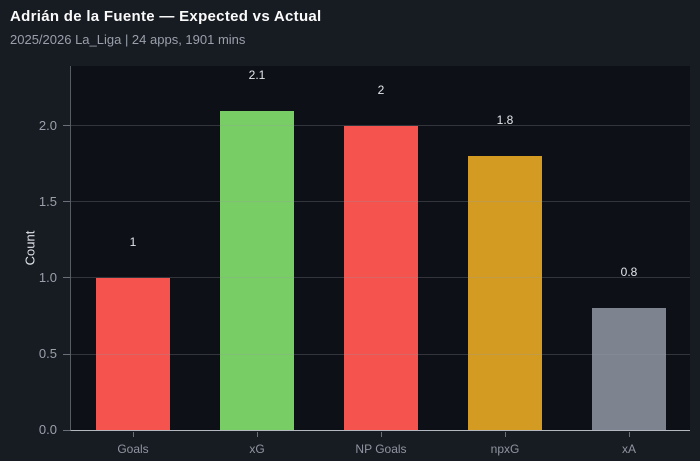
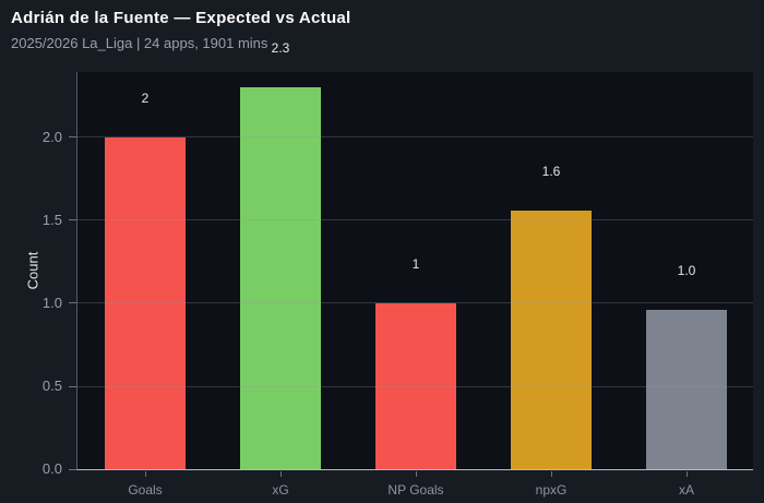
Goals: 1 -> 2
xG: 2.1 -> 2.3
NP Goals: 2 -> 1
npxG: 1.8 -> 1.6
xA: 0.8 -> 1.0
